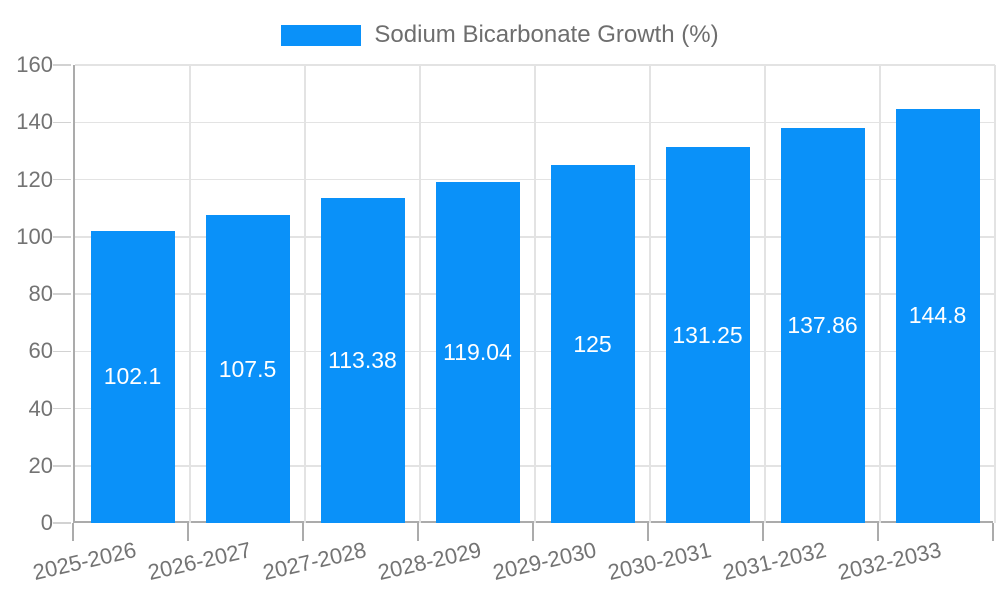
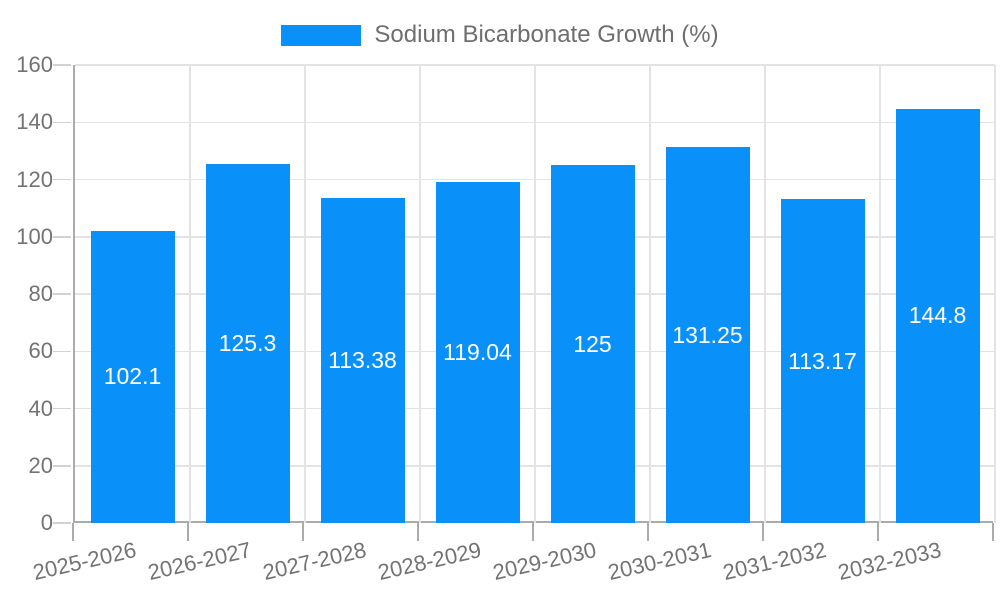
2026-2027: 107.5 -> 125.3
2031-2032: 137.86 -> 113.17
